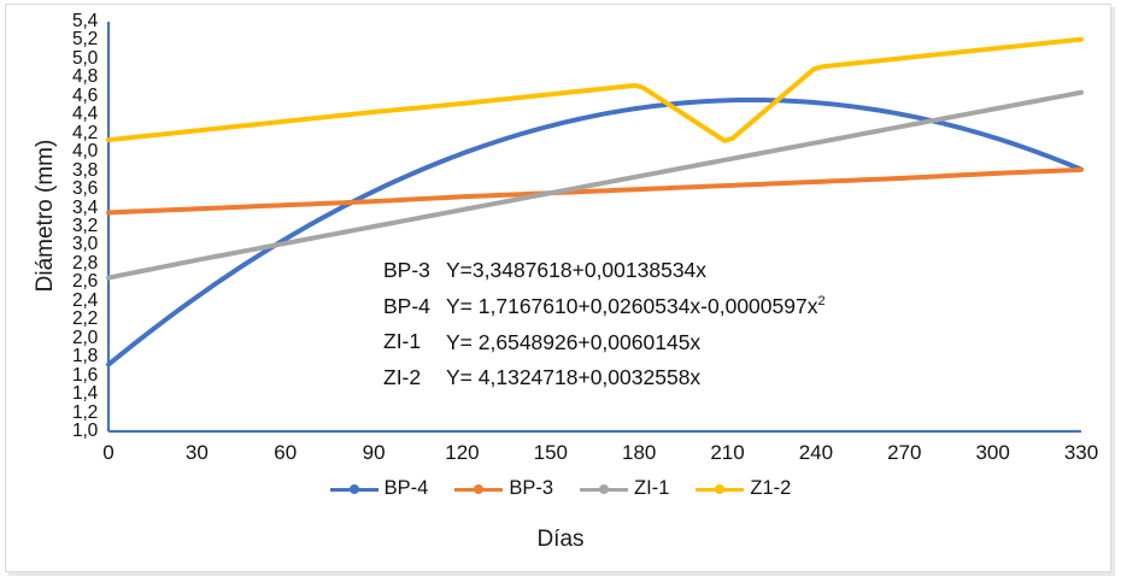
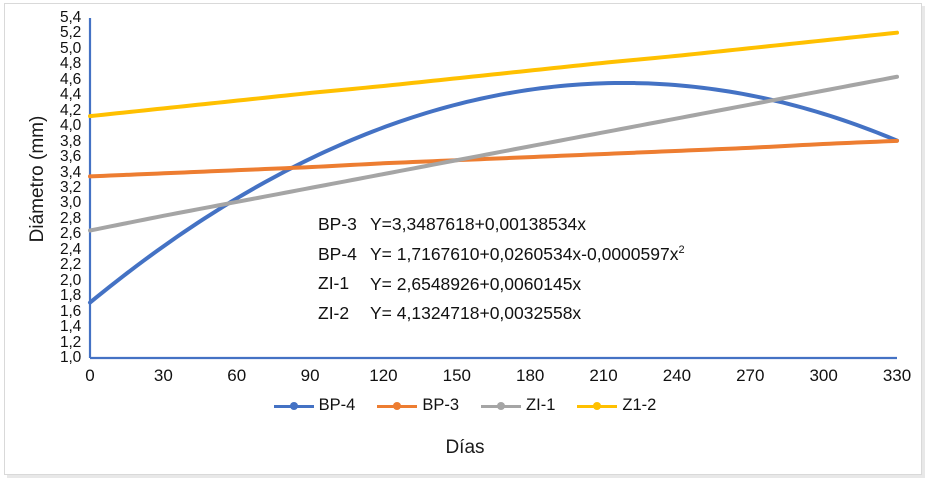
Z1-2/210: 4,1 -> 4,8
